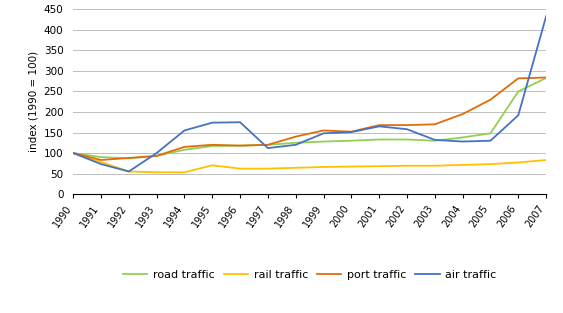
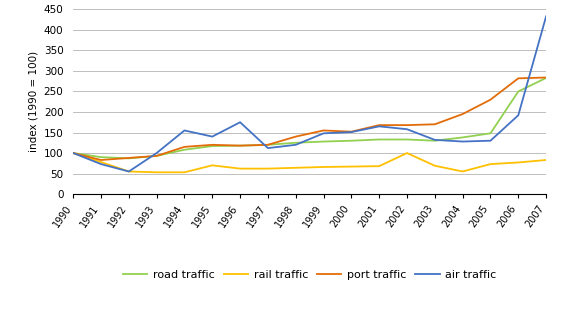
air traffic/1995: 174 -> 140
rail traffic/2002: 69 -> 100
rail traffic/2004: 71 -> 55
